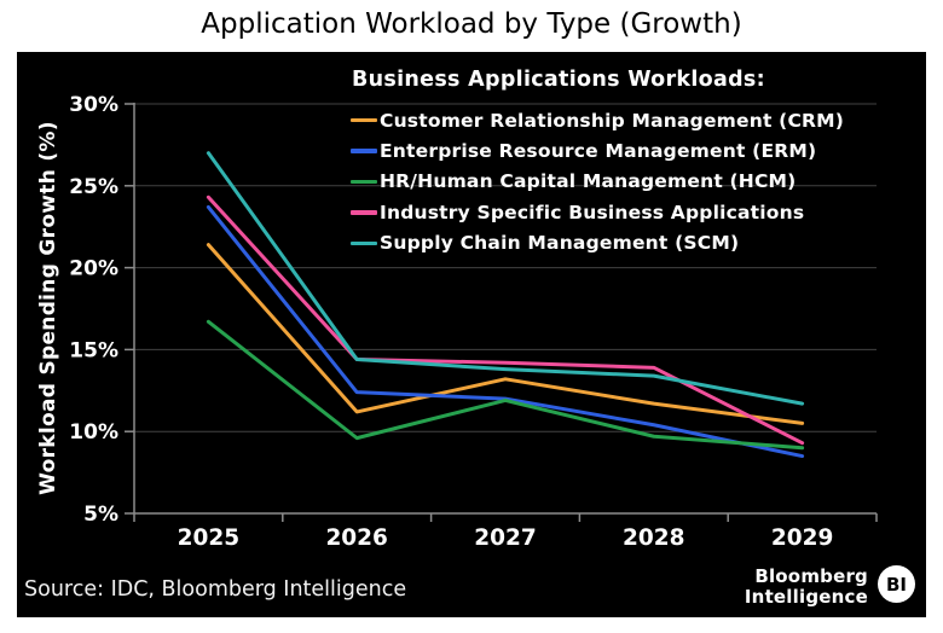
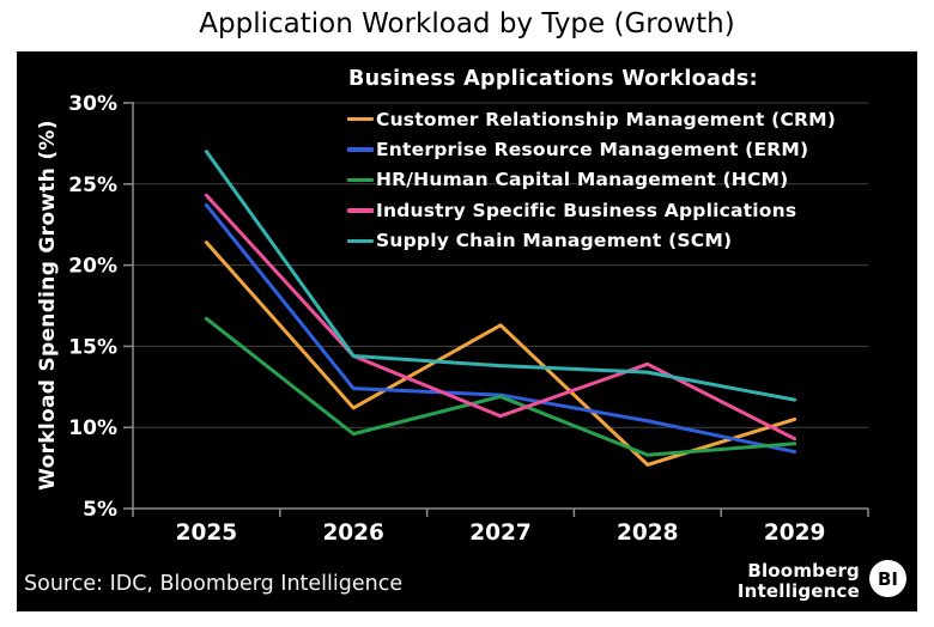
Customer Relationship Management (CRM)/2027: 13.2% -> 16.3%
Industry Specific Business Applications/2027: 14.2% -> 10.7%
Customer Relationship Management (CRM)/2028: 11.7% -> 7.7%
HR/Human Capital Management (HCM)/2028: 9.7% -> 8.3%
